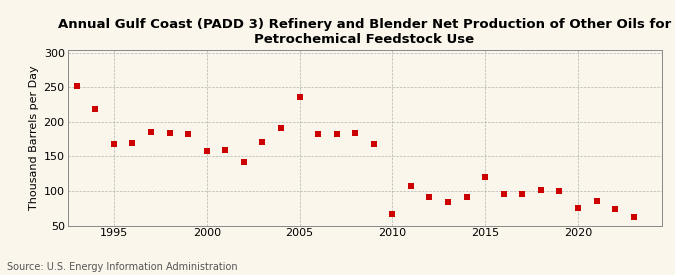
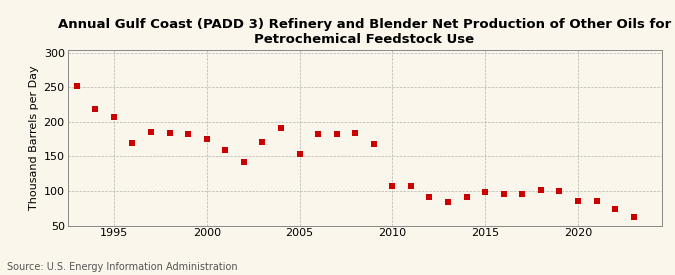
1995: 168 -> 207
2000: 158 -> 176
2005: 236 -> 154
2010: 66 -> 107
2015: 120 -> 99
2020: 76 -> 85
